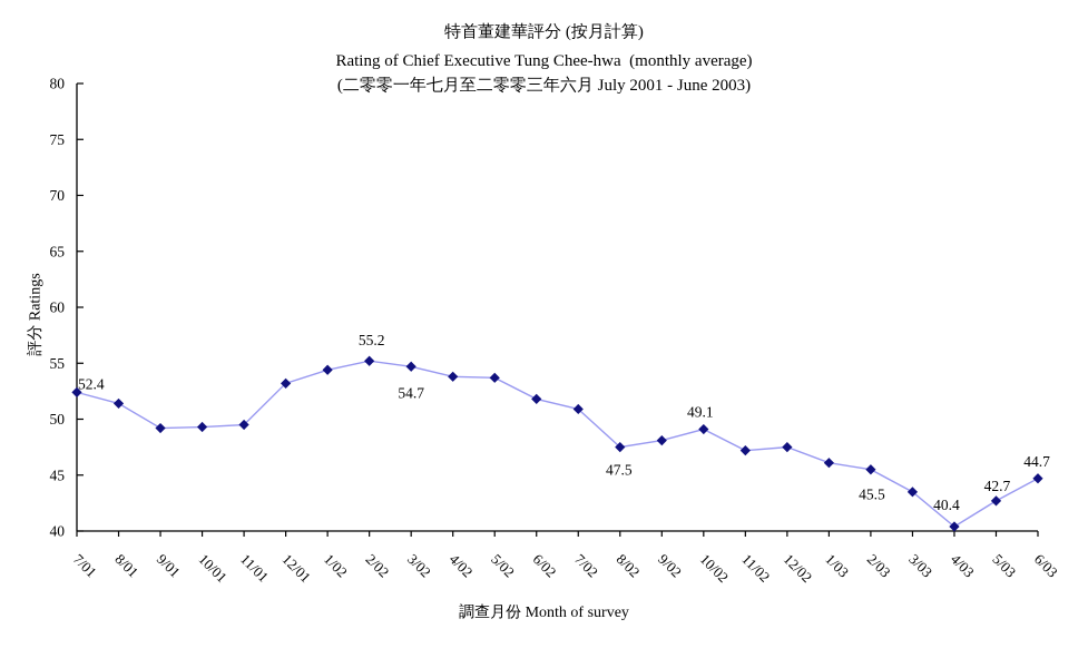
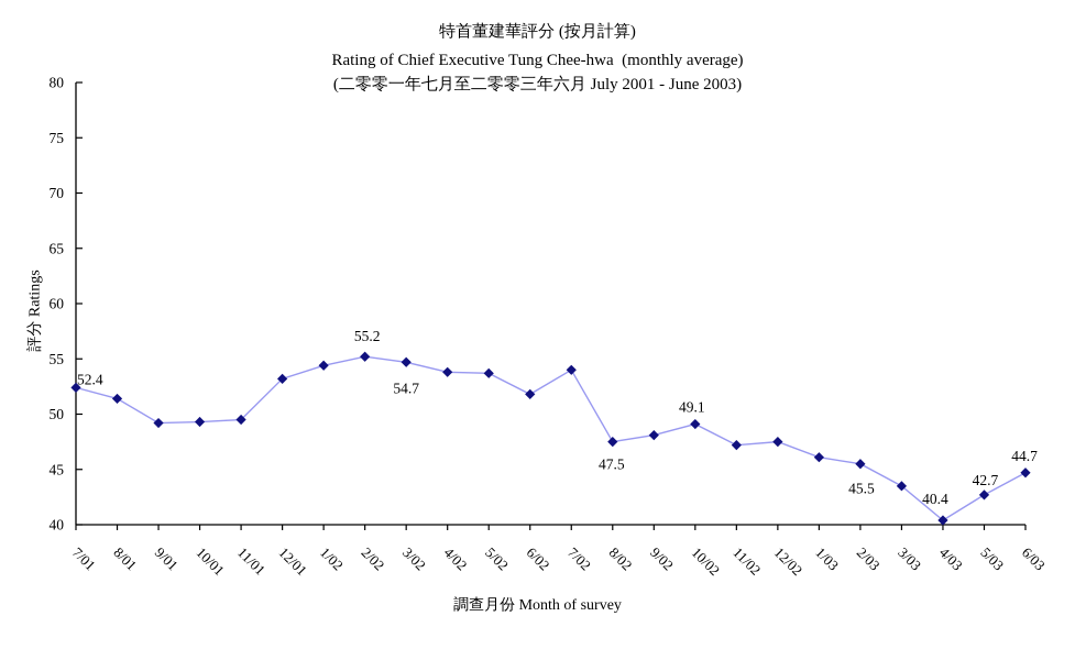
7/02: 50.9 -> 54.0
